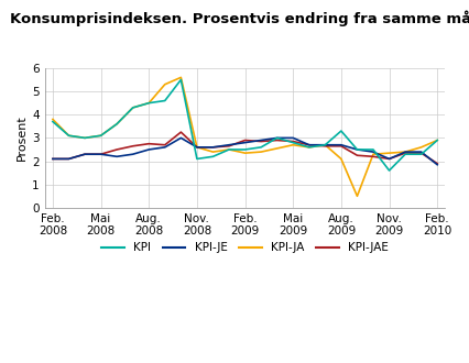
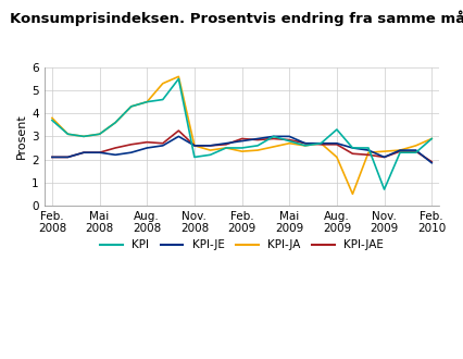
KPI/Nov. 2009: 1.6 -> 0.7
